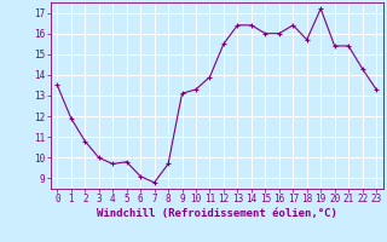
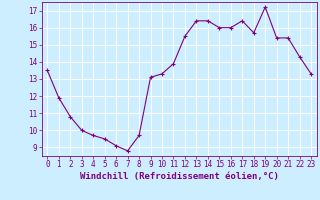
5: 9.8 -> 9.5
